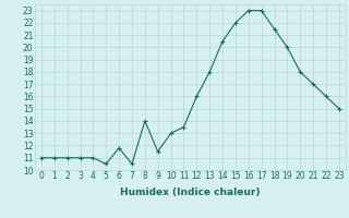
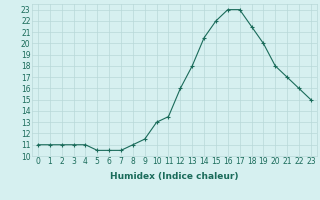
6: 11.8 -> 10.5
8: 14.0 -> 11.0
